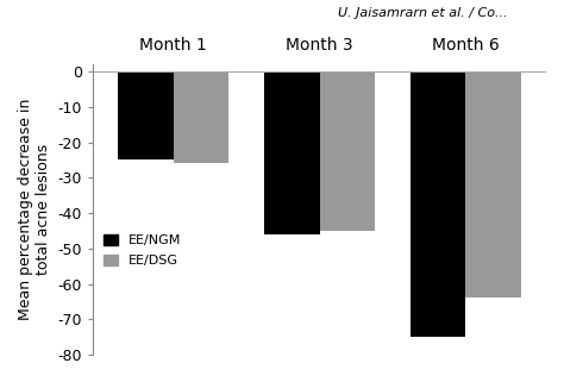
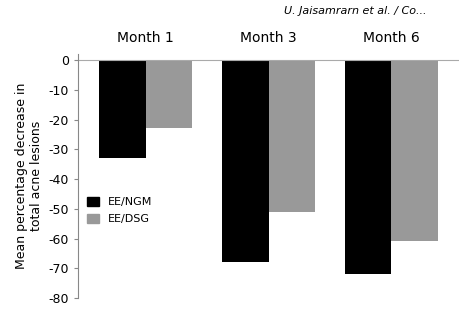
EE/NGM/Month 1: -25 -> -33
EE/DSG/Month 1: -26 -> -23
EE/NGM/Month 3: -46 -> -68
EE/DSG/Month 3: -45 -> -51
EE/NGM/Month 6: -75 -> -72
EE/DSG/Month 6: -64 -> -61
